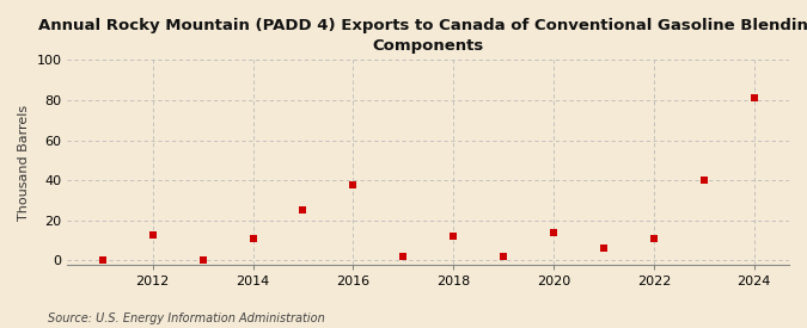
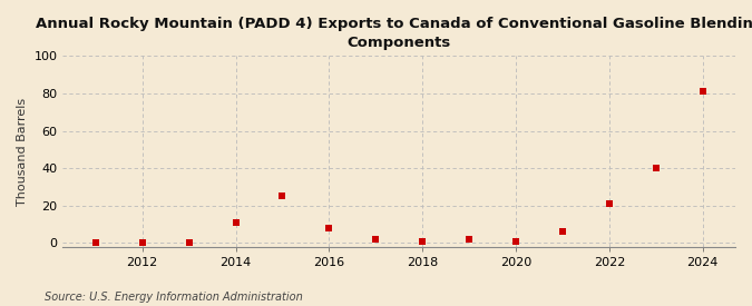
2012: 13 -> 0
2016: 38 -> 8
2018: 12 -> 1
2020: 14 -> 1
2022: 11 -> 21
